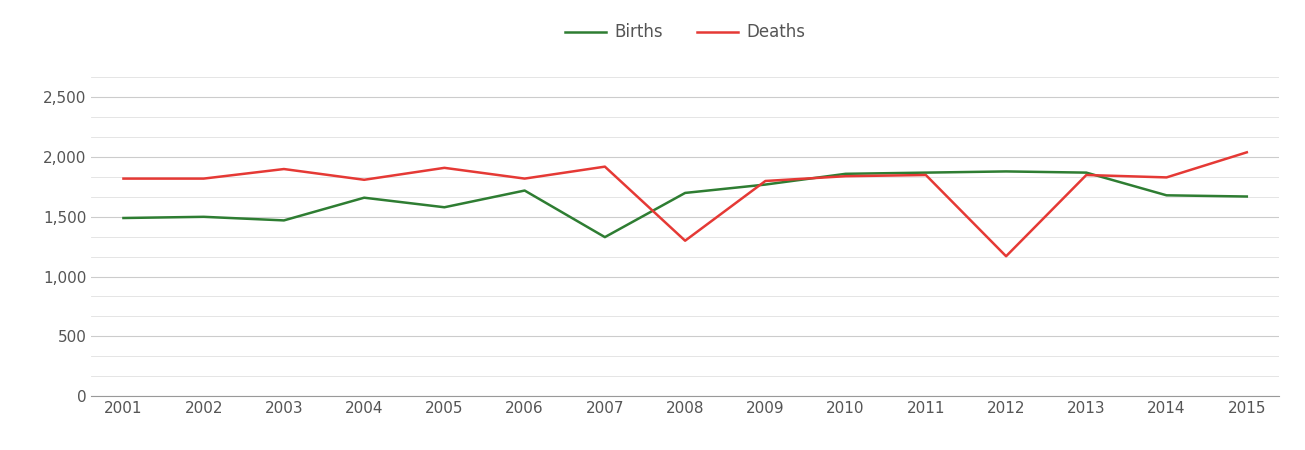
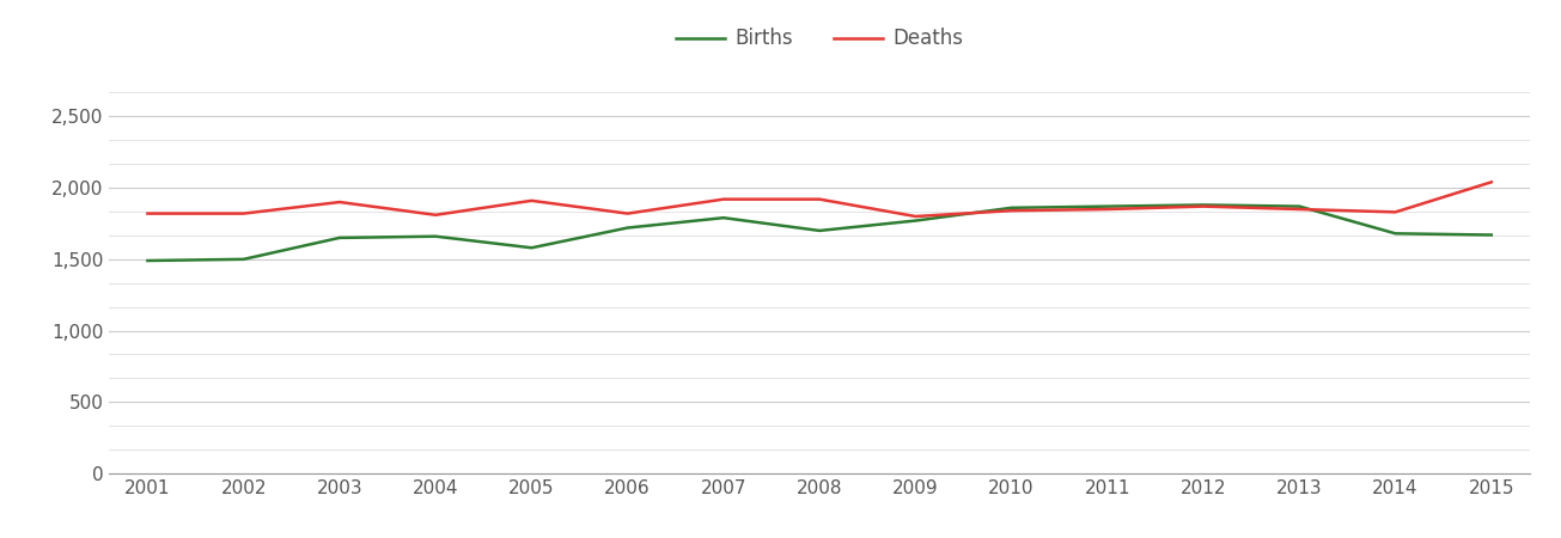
Births/2003: 1,470 -> 1,650
Births/2007: 1,330 -> 1,790
Deaths/2008: 1,300 -> 1,920
Deaths/2012: 1,170 -> 1,870
